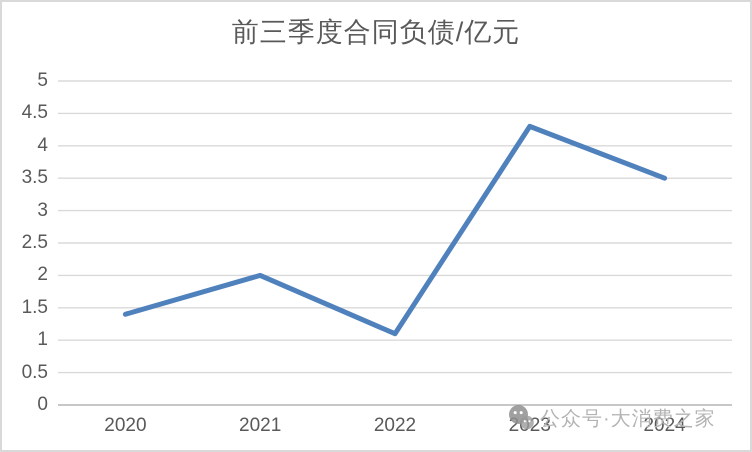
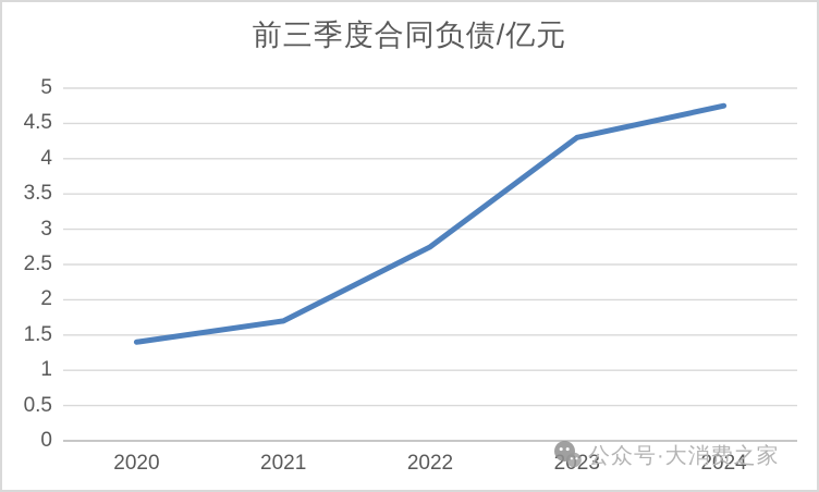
2021: 2.0 -> 1.7
2022: 1.1 -> 2.8
2024: 3.5 -> 4.8
